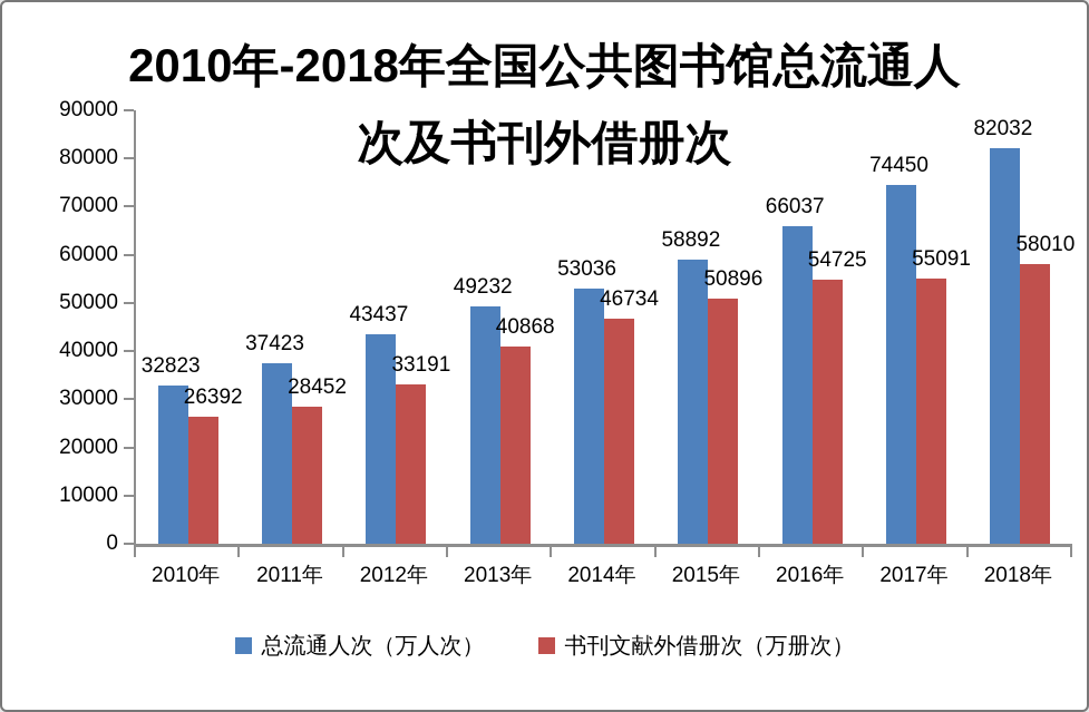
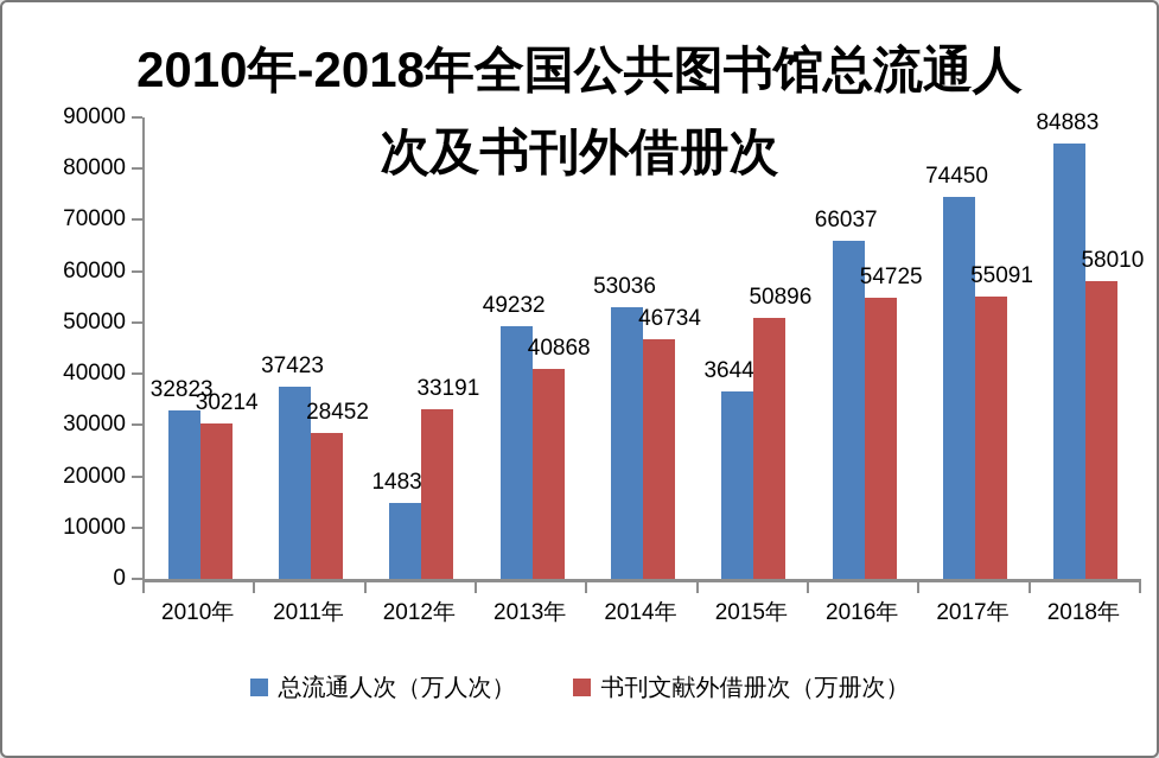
书刊文献外借册次（万册次）/2010年: 26392 -> 30214
总流通人次（万人次）/2012年: 43437 -> 14832
总流通人次（万人次）/2015年: 58892 -> 36447
总流通人次（万人次）/2018年: 82032 -> 84883
